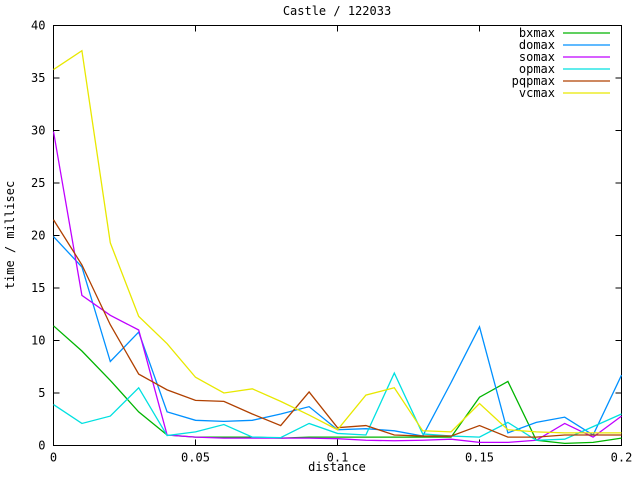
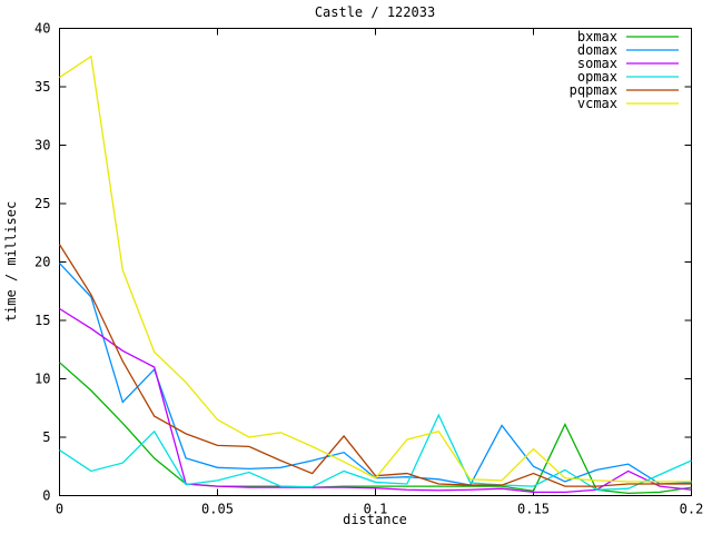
somax/0: 29.9 -> 16.0
bxmax/0.15: 4.6 -> 0.4
domax/0.15: 11.3 -> 2.5
domax/0.2: 6.7 -> 1.1
somax/0.2: 2.8 -> 0.5
